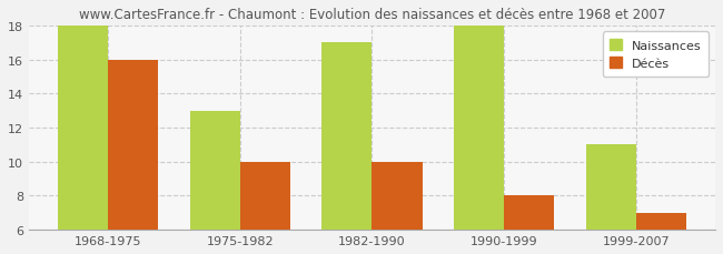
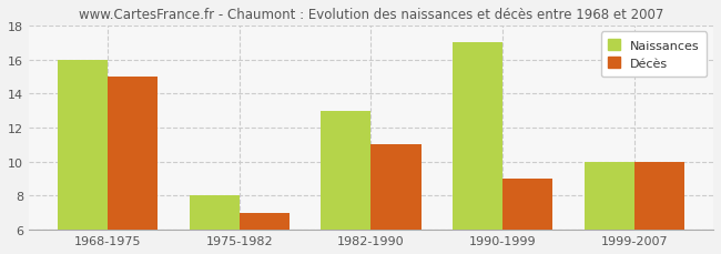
Naissances/1968-1975: 18 -> 16
Décès/1968-1975: 16 -> 15
Naissances/1975-1982: 13 -> 8
Décès/1975-1982: 10 -> 7
Naissances/1982-1990: 17 -> 13
Décès/1982-1990: 10 -> 11
Naissances/1990-1999: 18 -> 17
Décès/1990-1999: 8 -> 9
Naissances/1999-2007: 11 -> 10
Décès/1999-2007: 7 -> 10
